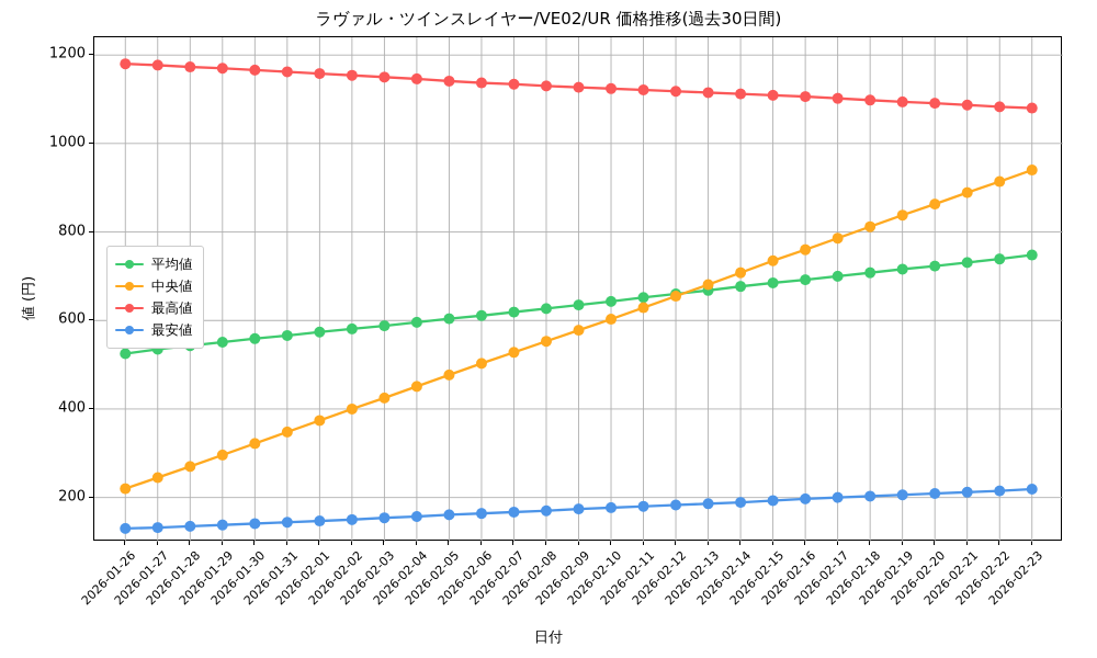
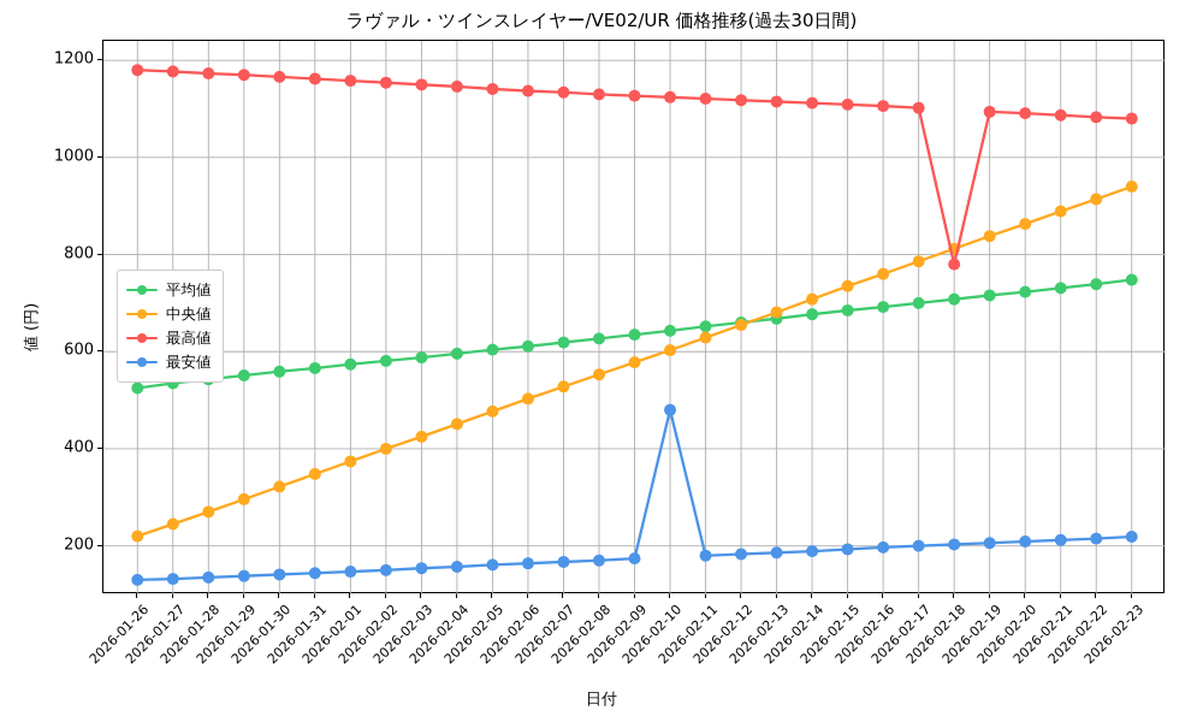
最安値/2026-02-10: 180 -> 480
最高値/2026-02-18: 1100 -> 780
